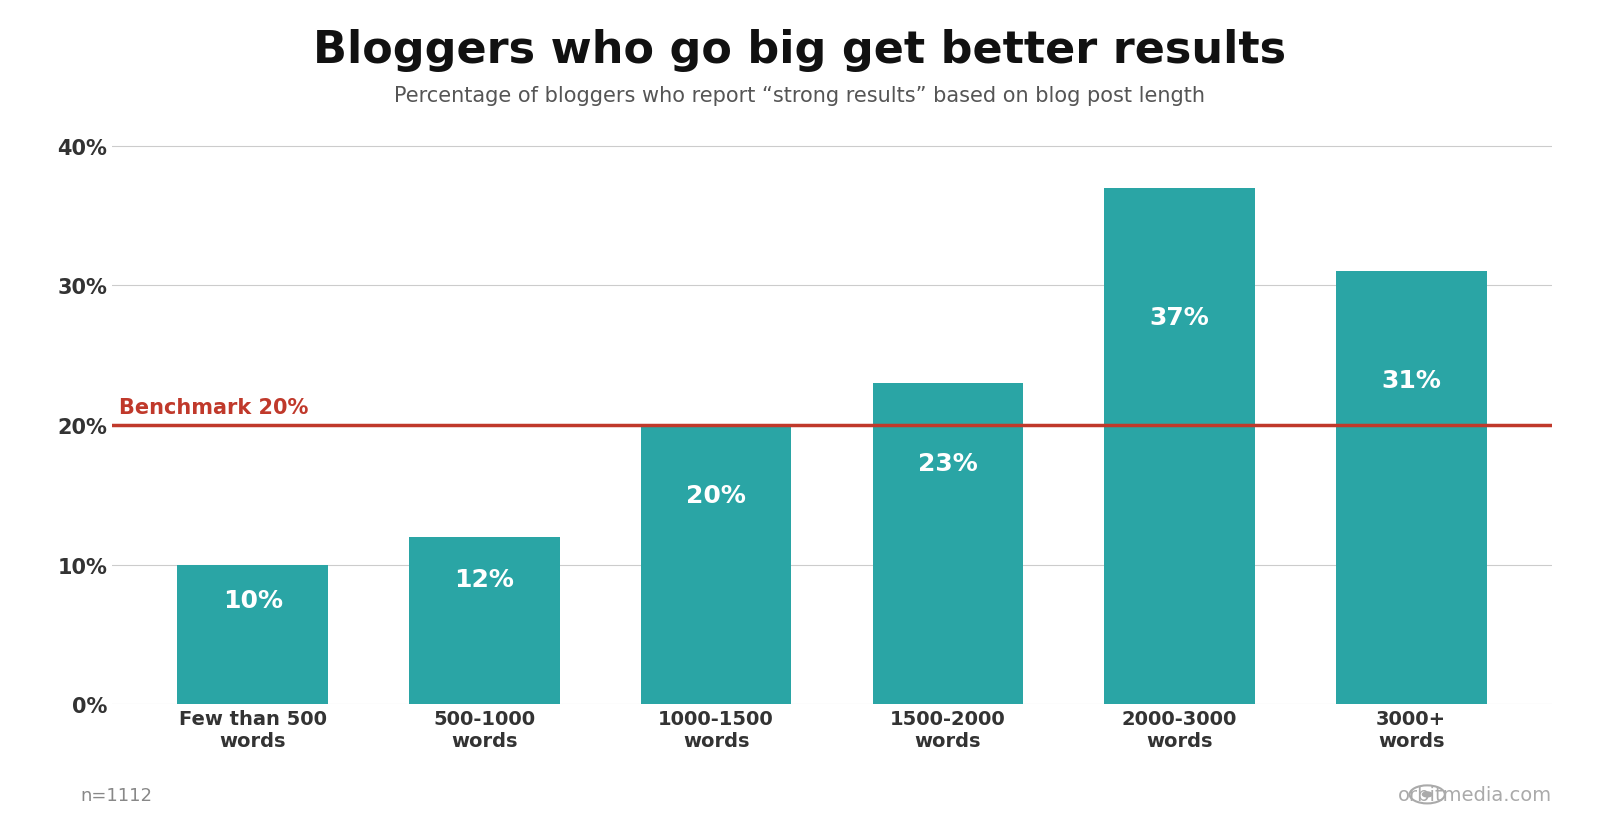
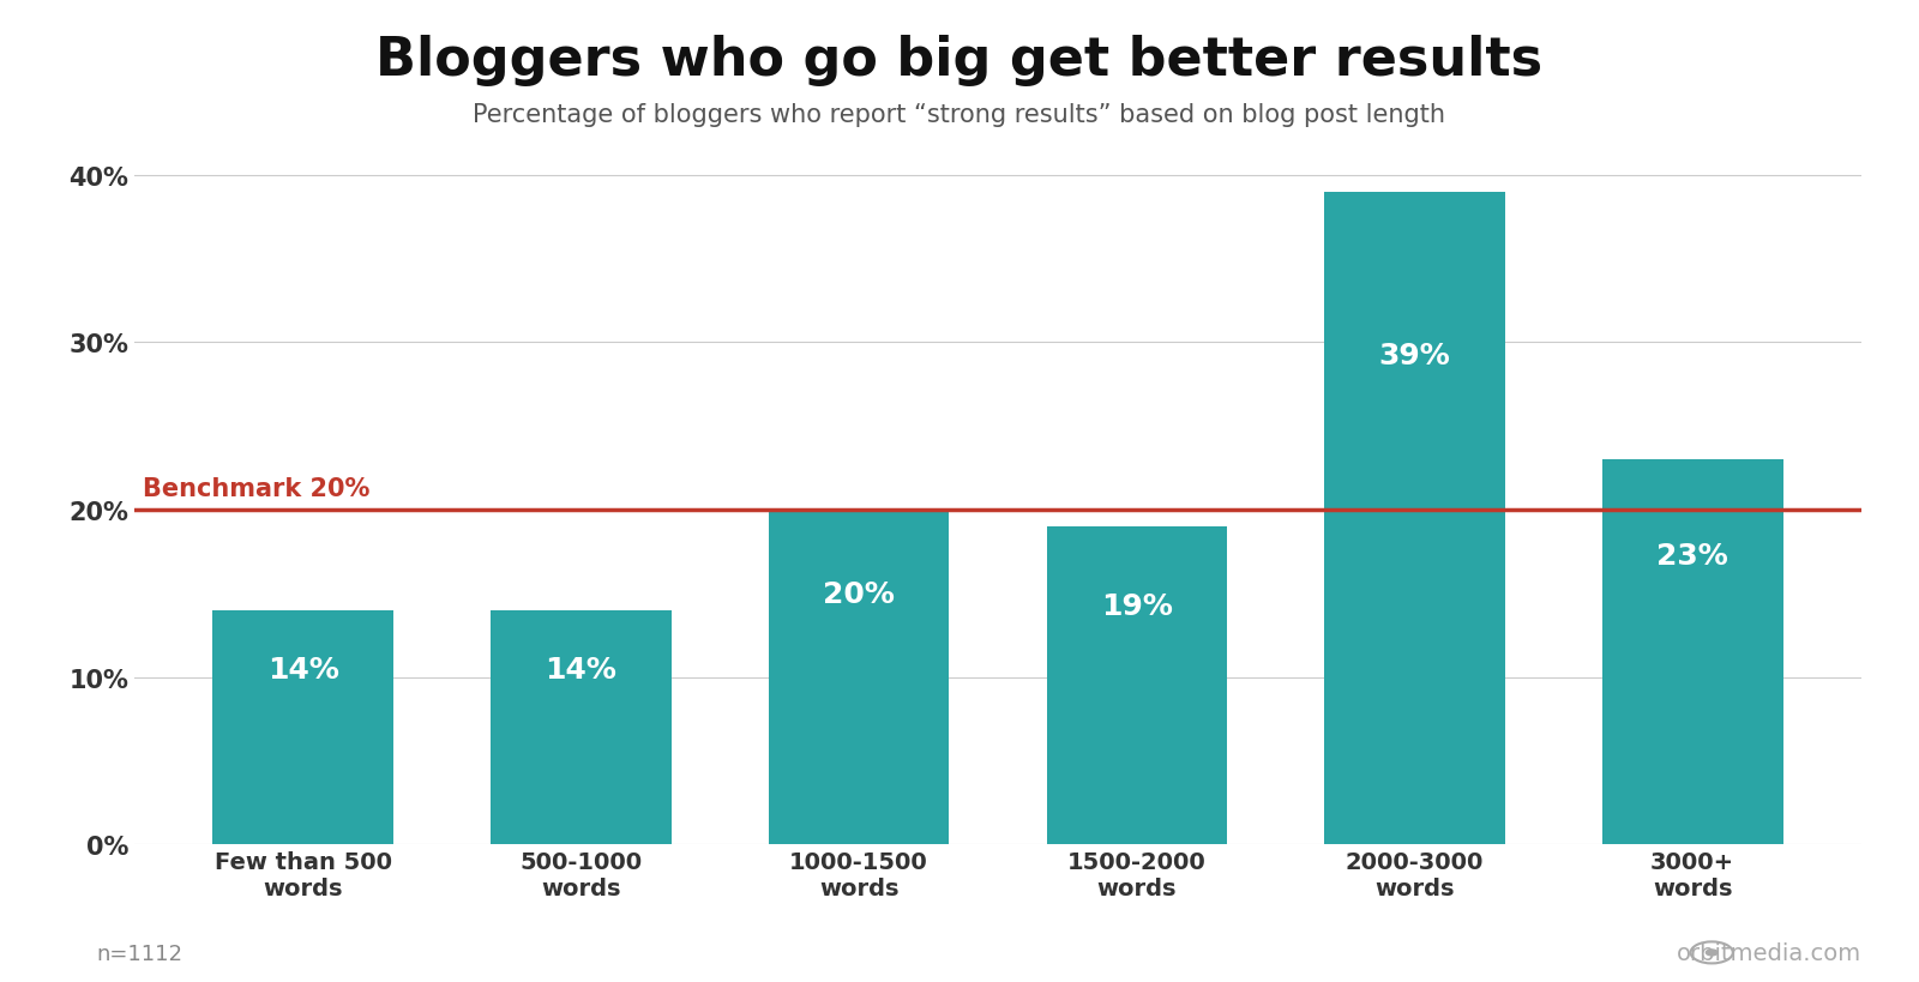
Few than 500 words: 10% -> 14%
500-1000 words: 12% -> 14%
1500-2000 words: 23% -> 19%
2000-3000 words: 37% -> 39%
3000+ words: 31% -> 23%
